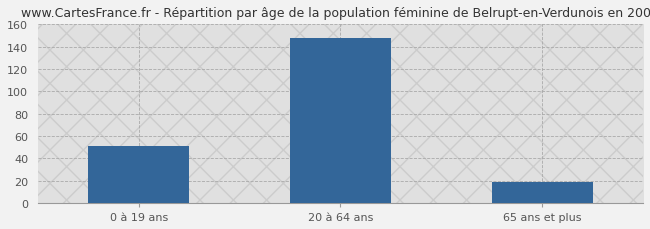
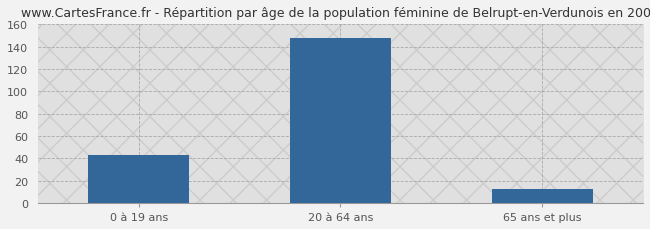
0 à 19 ans: 51 -> 43
65 ans et plus: 19 -> 13
